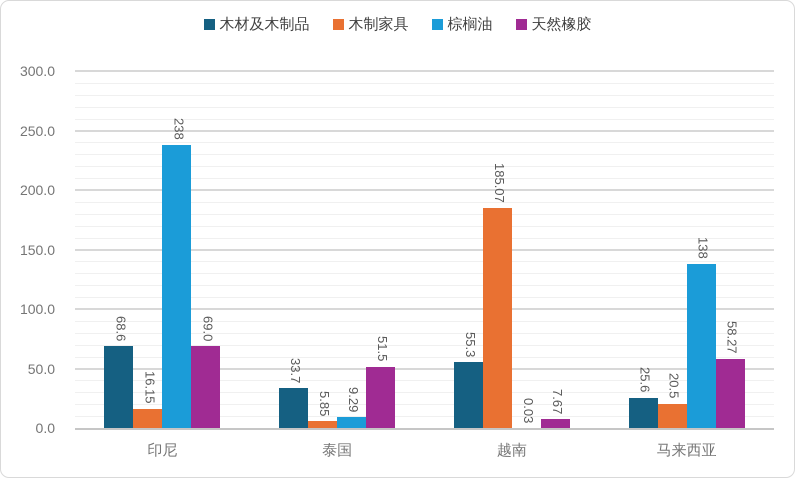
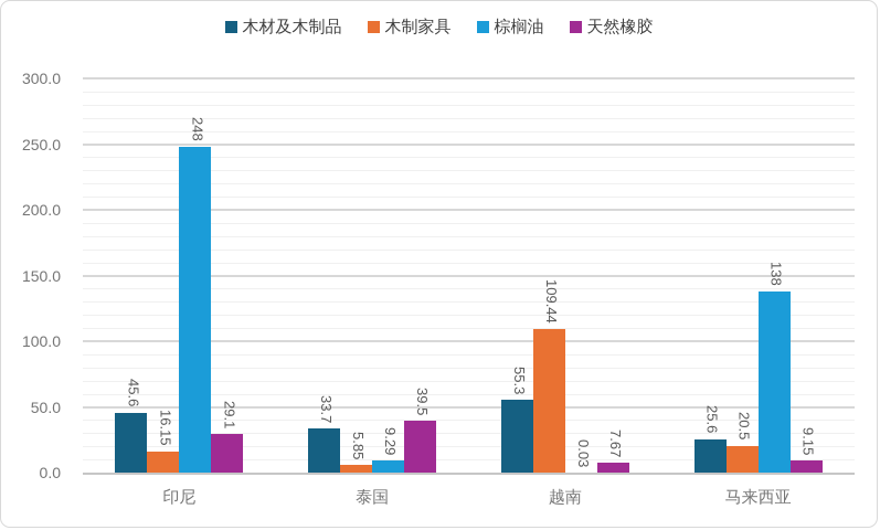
木材及木制品/印尼: 68.6 -> 45.6
棕榈油/印尼: 238 -> 248
天然橡胶/印尼: 69.0 -> 29.1
天然橡胶/泰国: 51.5 -> 39.5
木制家具/越南: 185.07 -> 109.44
天然橡胶/马来西亚: 58.27 -> 9.15
